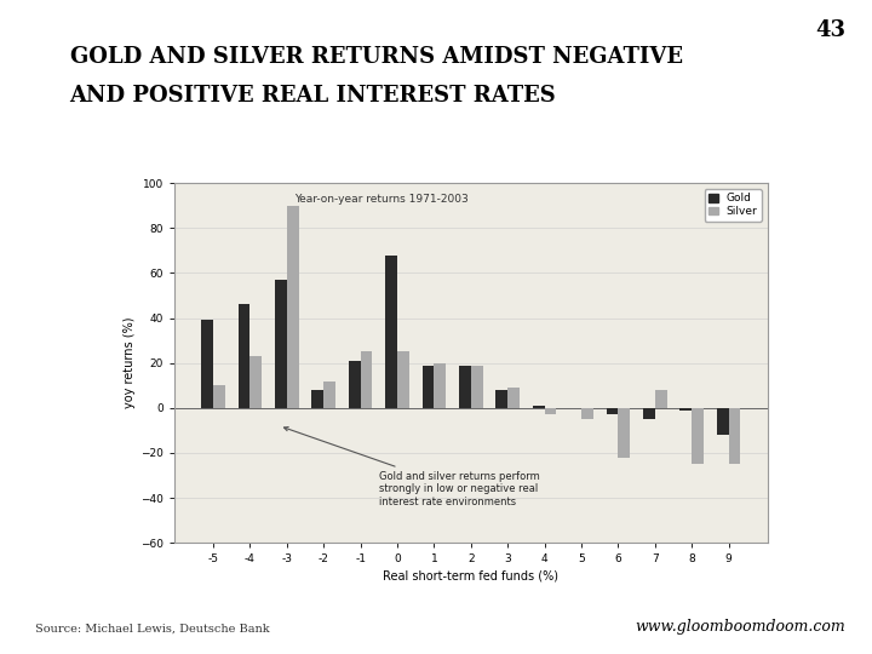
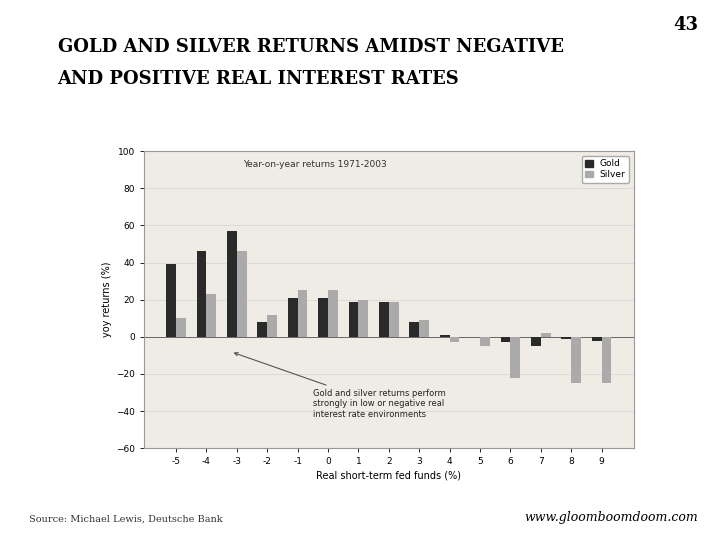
Silver/-3: 90 -> 46
Gold/0: 68 -> 21
Silver/7: 8 -> 2
Gold/9: -12 -> -2
